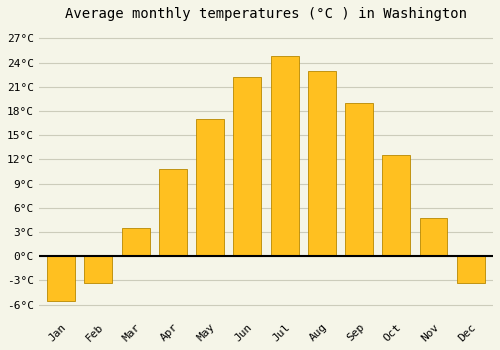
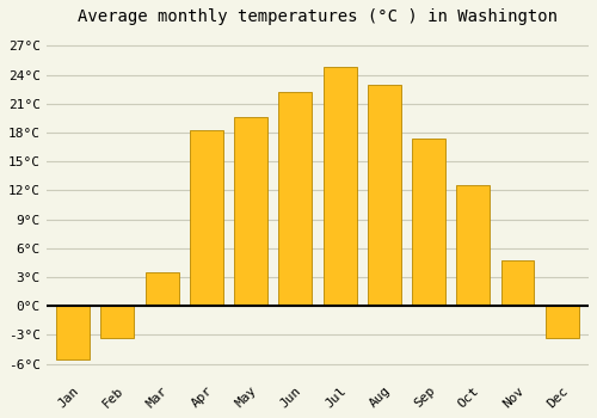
Apr: 10.8°C -> 18.2°C
May: 17.0°C -> 19.6°C
Sep: 19.0°C -> 17.4°C
